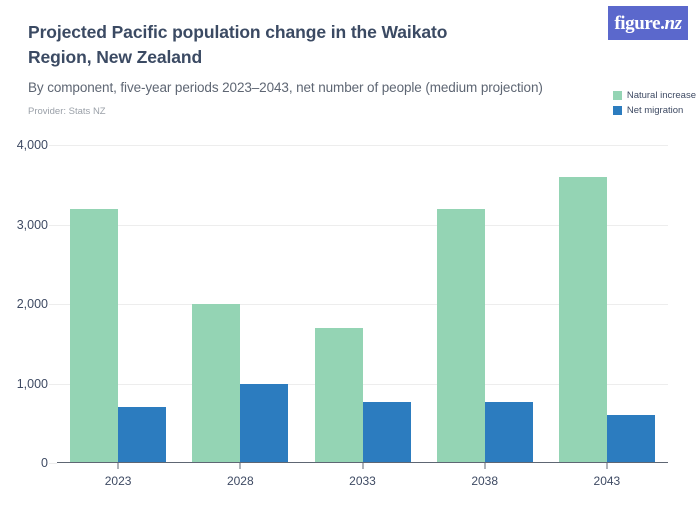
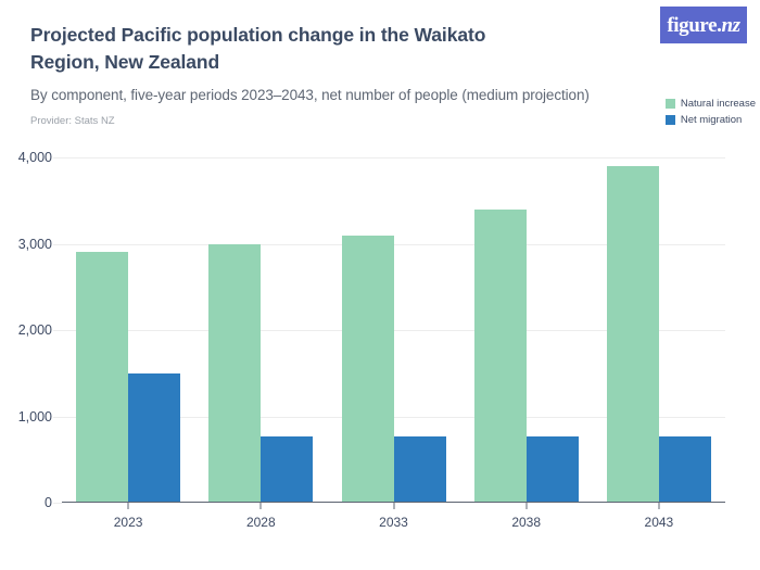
Natural increase/2023: 3200 -> 2900
Net migration/2023: 700 -> 1500
Natural increase/2028: 2000 -> 3000
Net migration/2028: 1000 -> 800
Natural increase/2033: 1700 -> 3100
Natural increase/2038: 3200 -> 3400
Natural increase/2043: 3600 -> 3900
Net migration/2043: 600 -> 800
